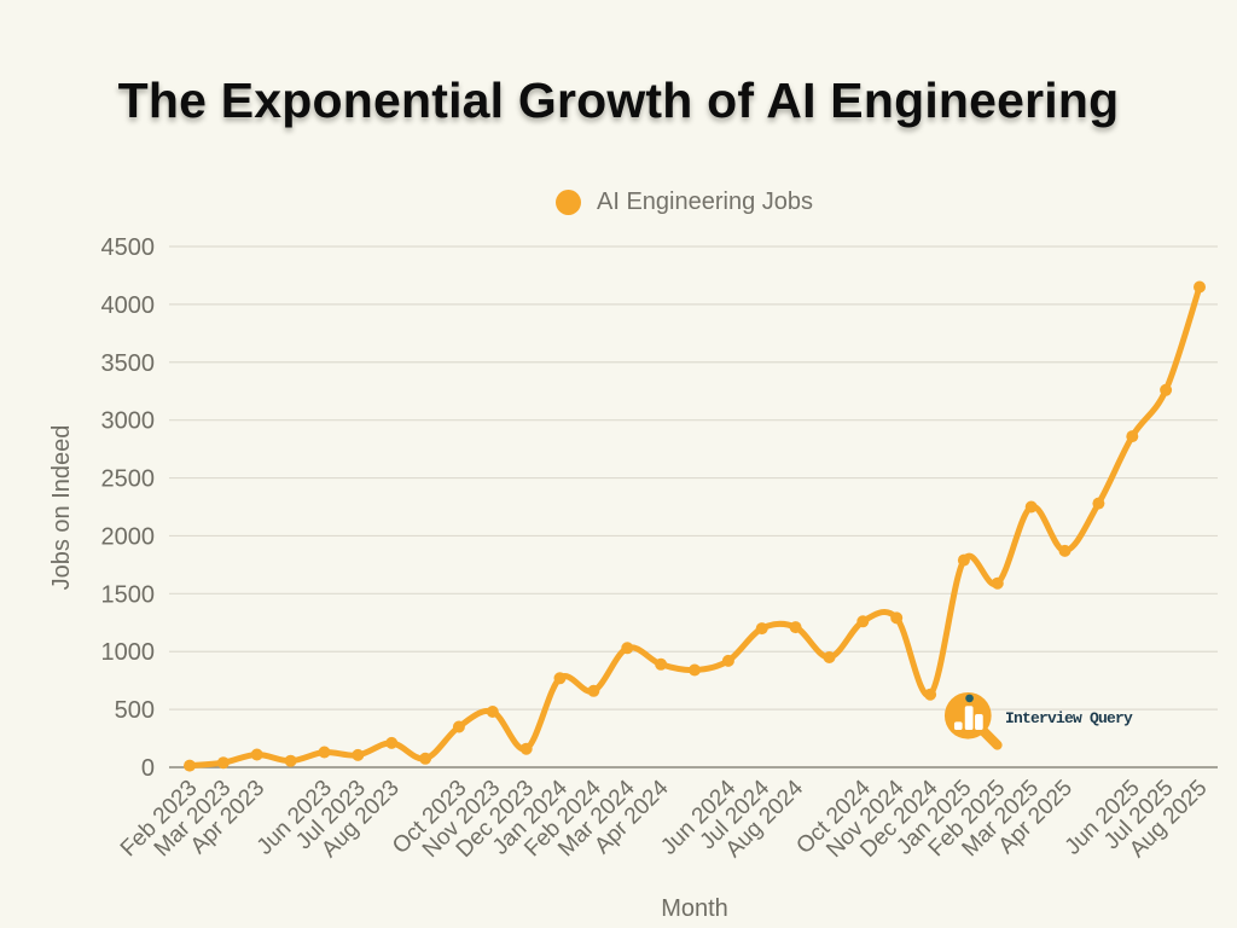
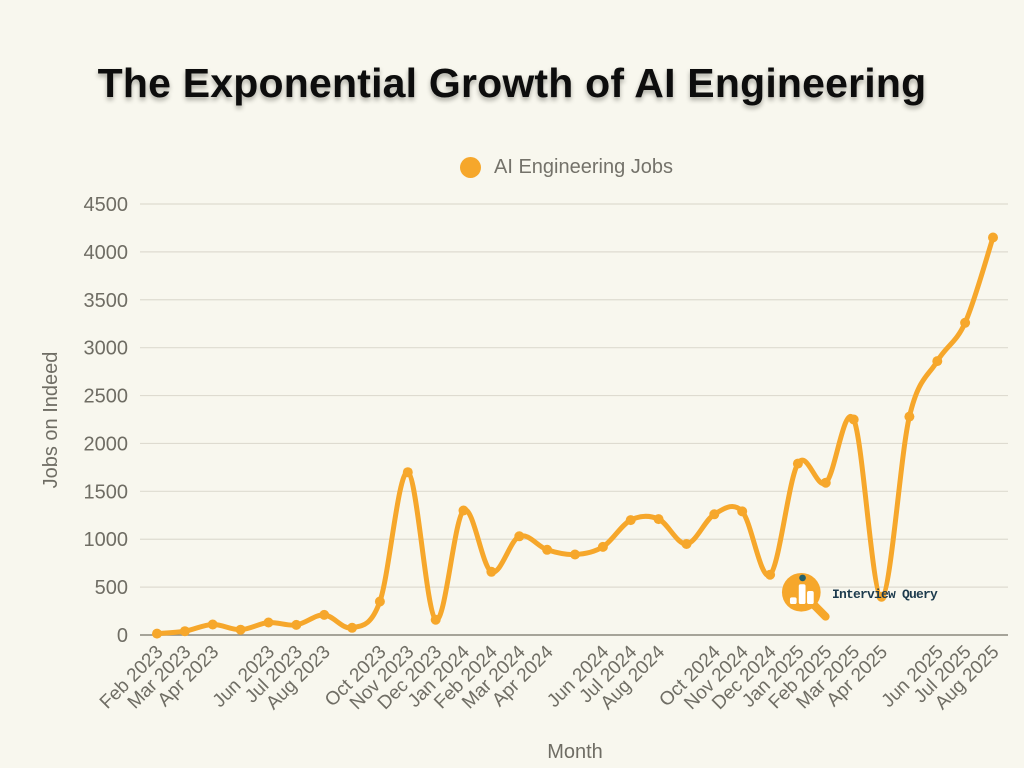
Nov 2023: 500 -> 1700
Jan 2024: 800 -> 1300
Apr 2025: 1900 -> 400
